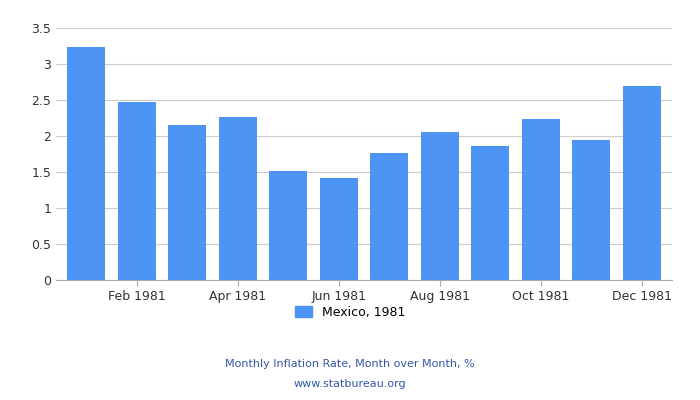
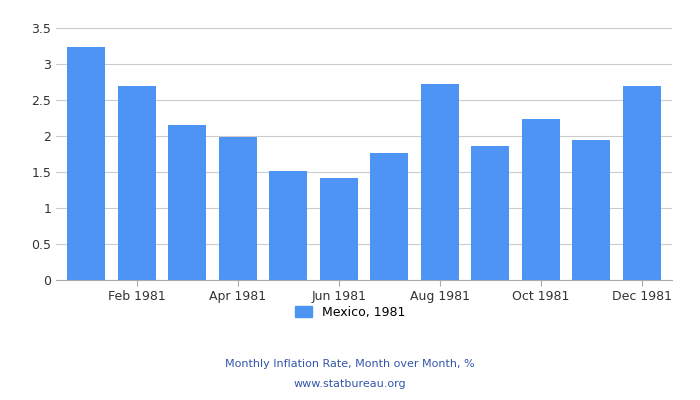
Feb 1981: 2.47 -> 2.70
Apr 1981: 2.27 -> 1.98
Aug 1981: 2.06 -> 2.72
